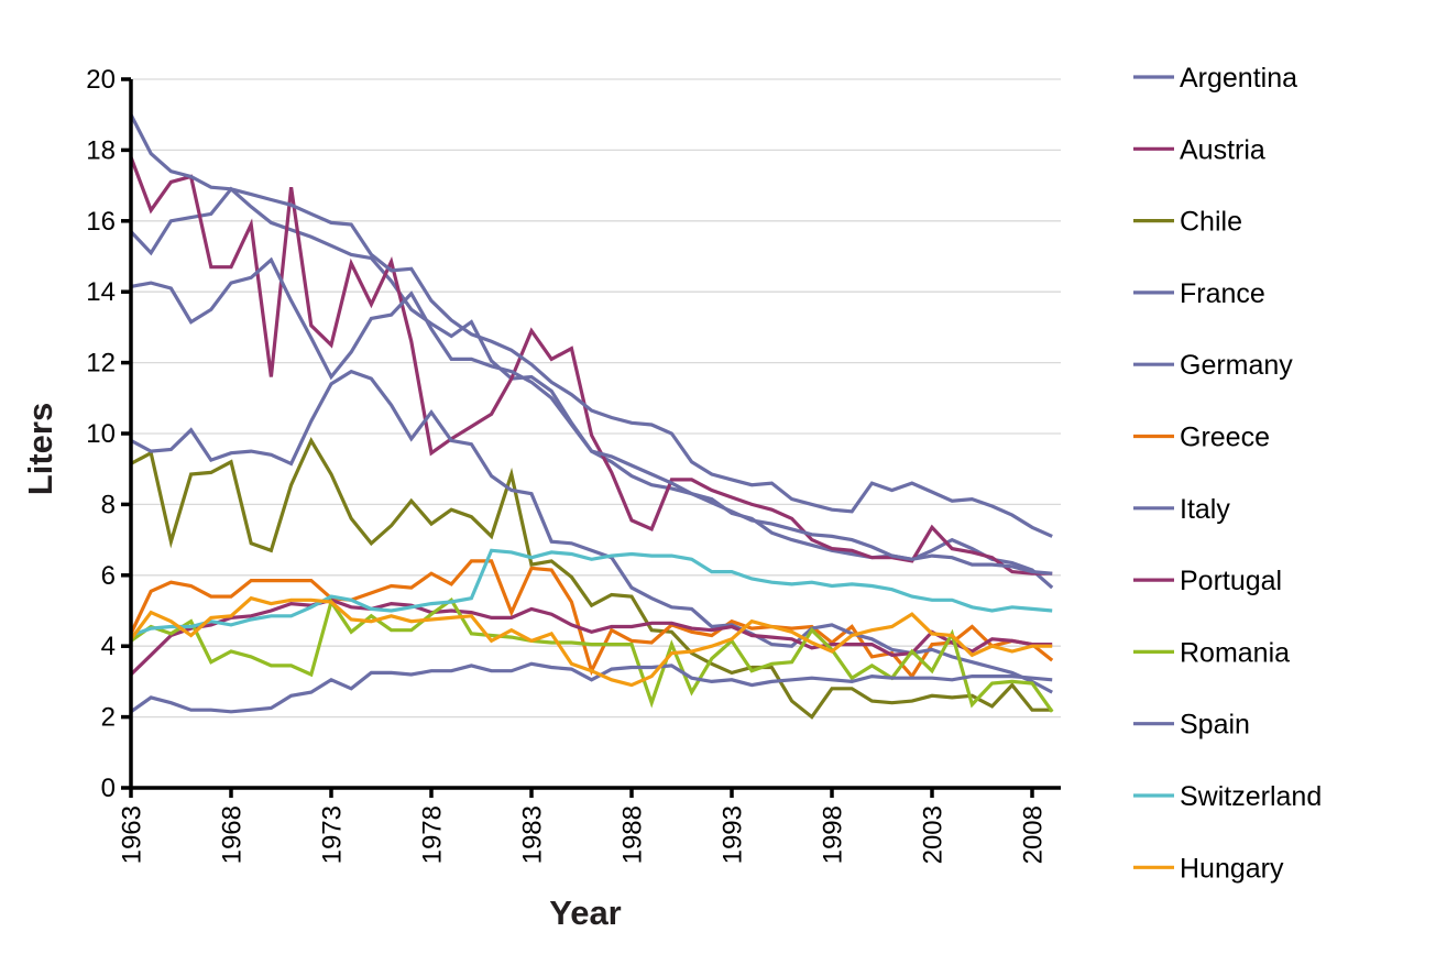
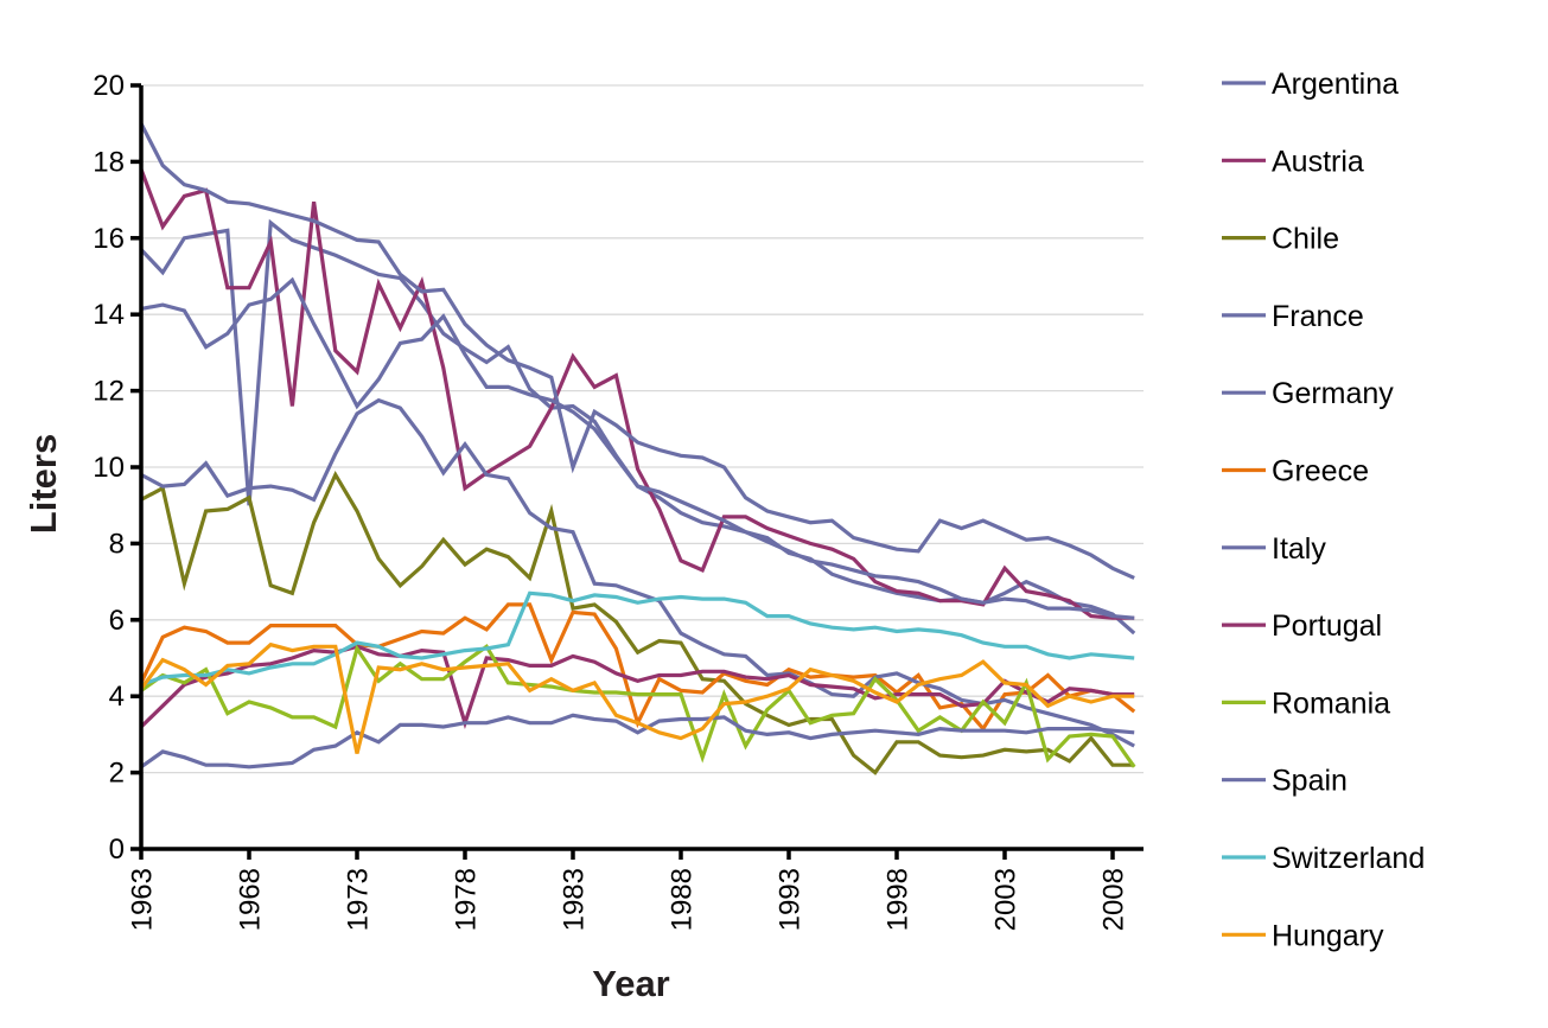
Argentina/1968: 16.9 -> 9.0
Hungary/1973: 5.2 -> 2.5
Portugal/1978: 5.0 -> 3.3
France/1983: 11.9 -> 10.0
